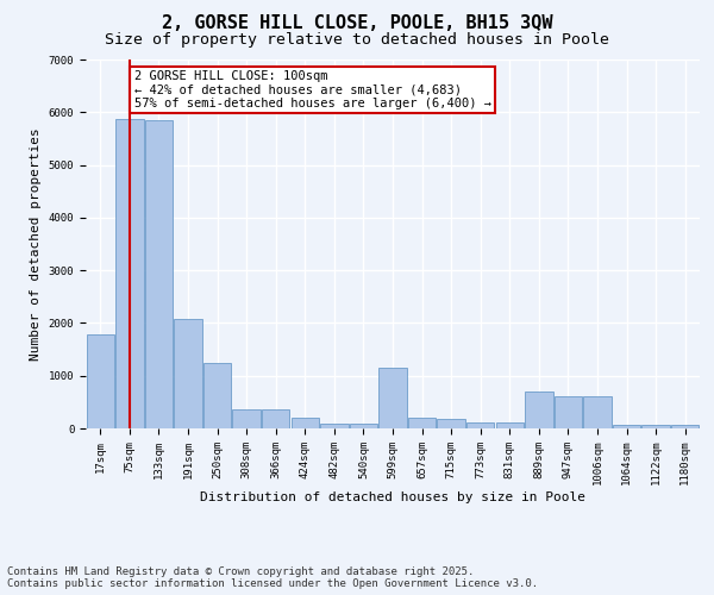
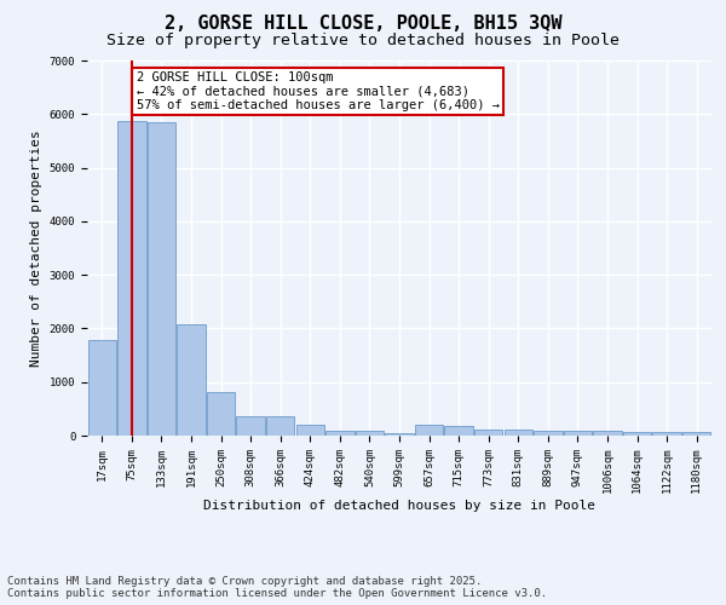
250sqm: 1250 -> 820
599sqm: 1150 -> 50
889sqm: 700 -> 80
947sqm: 600 -> 80
1006sqm: 600 -> 80
